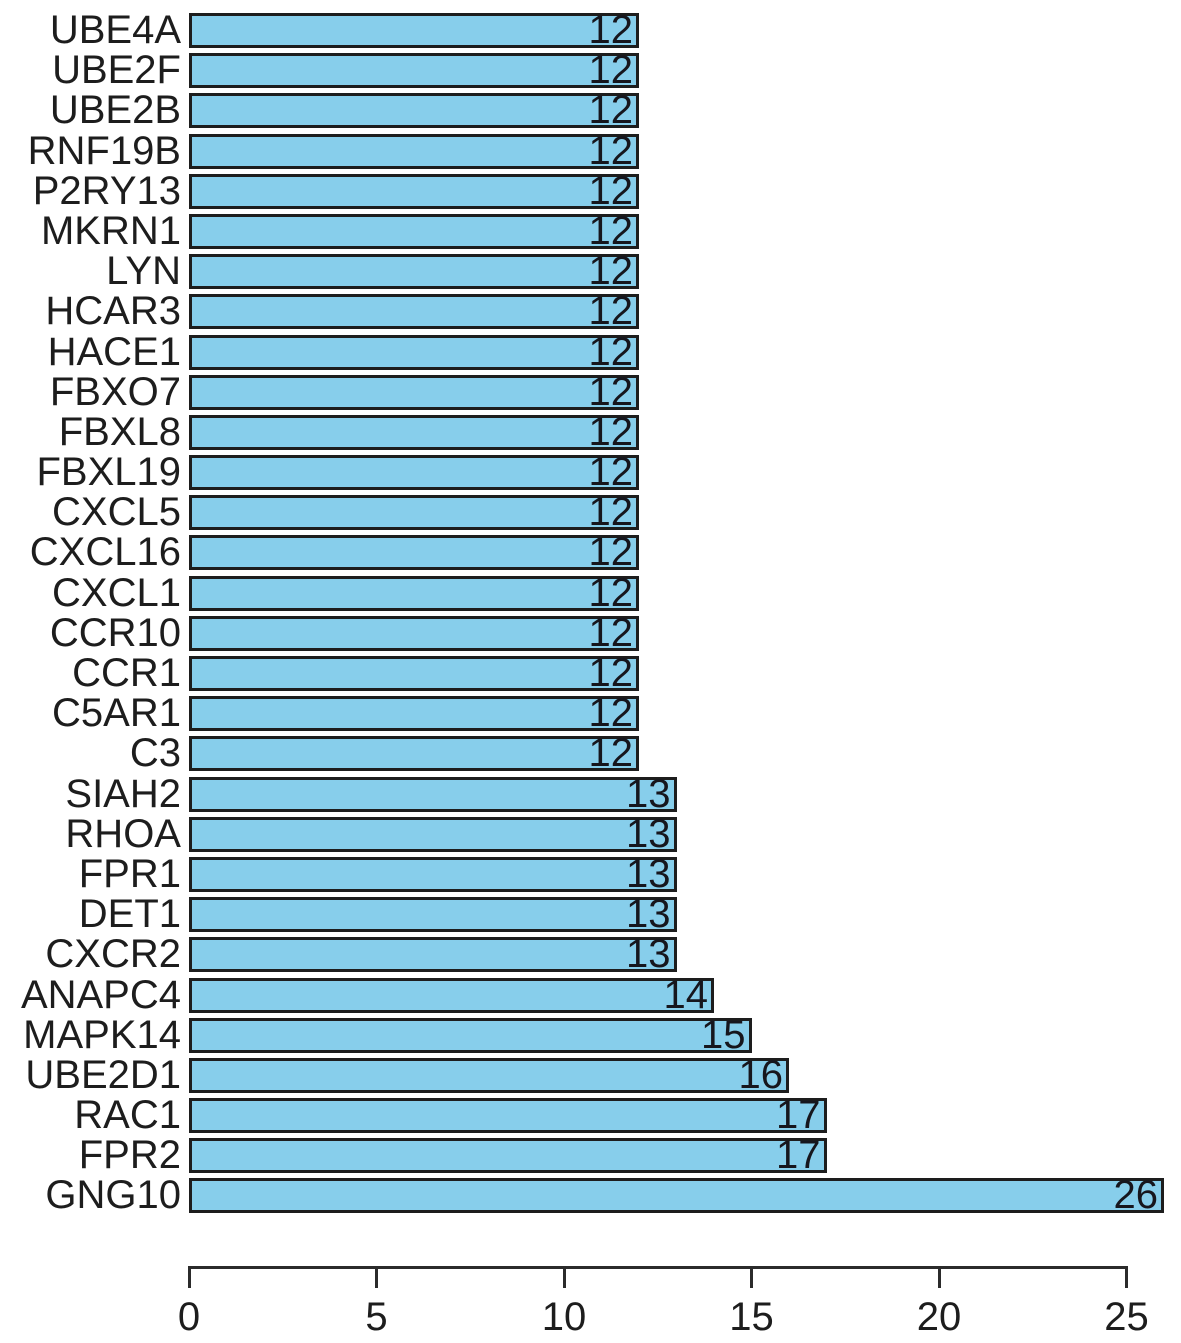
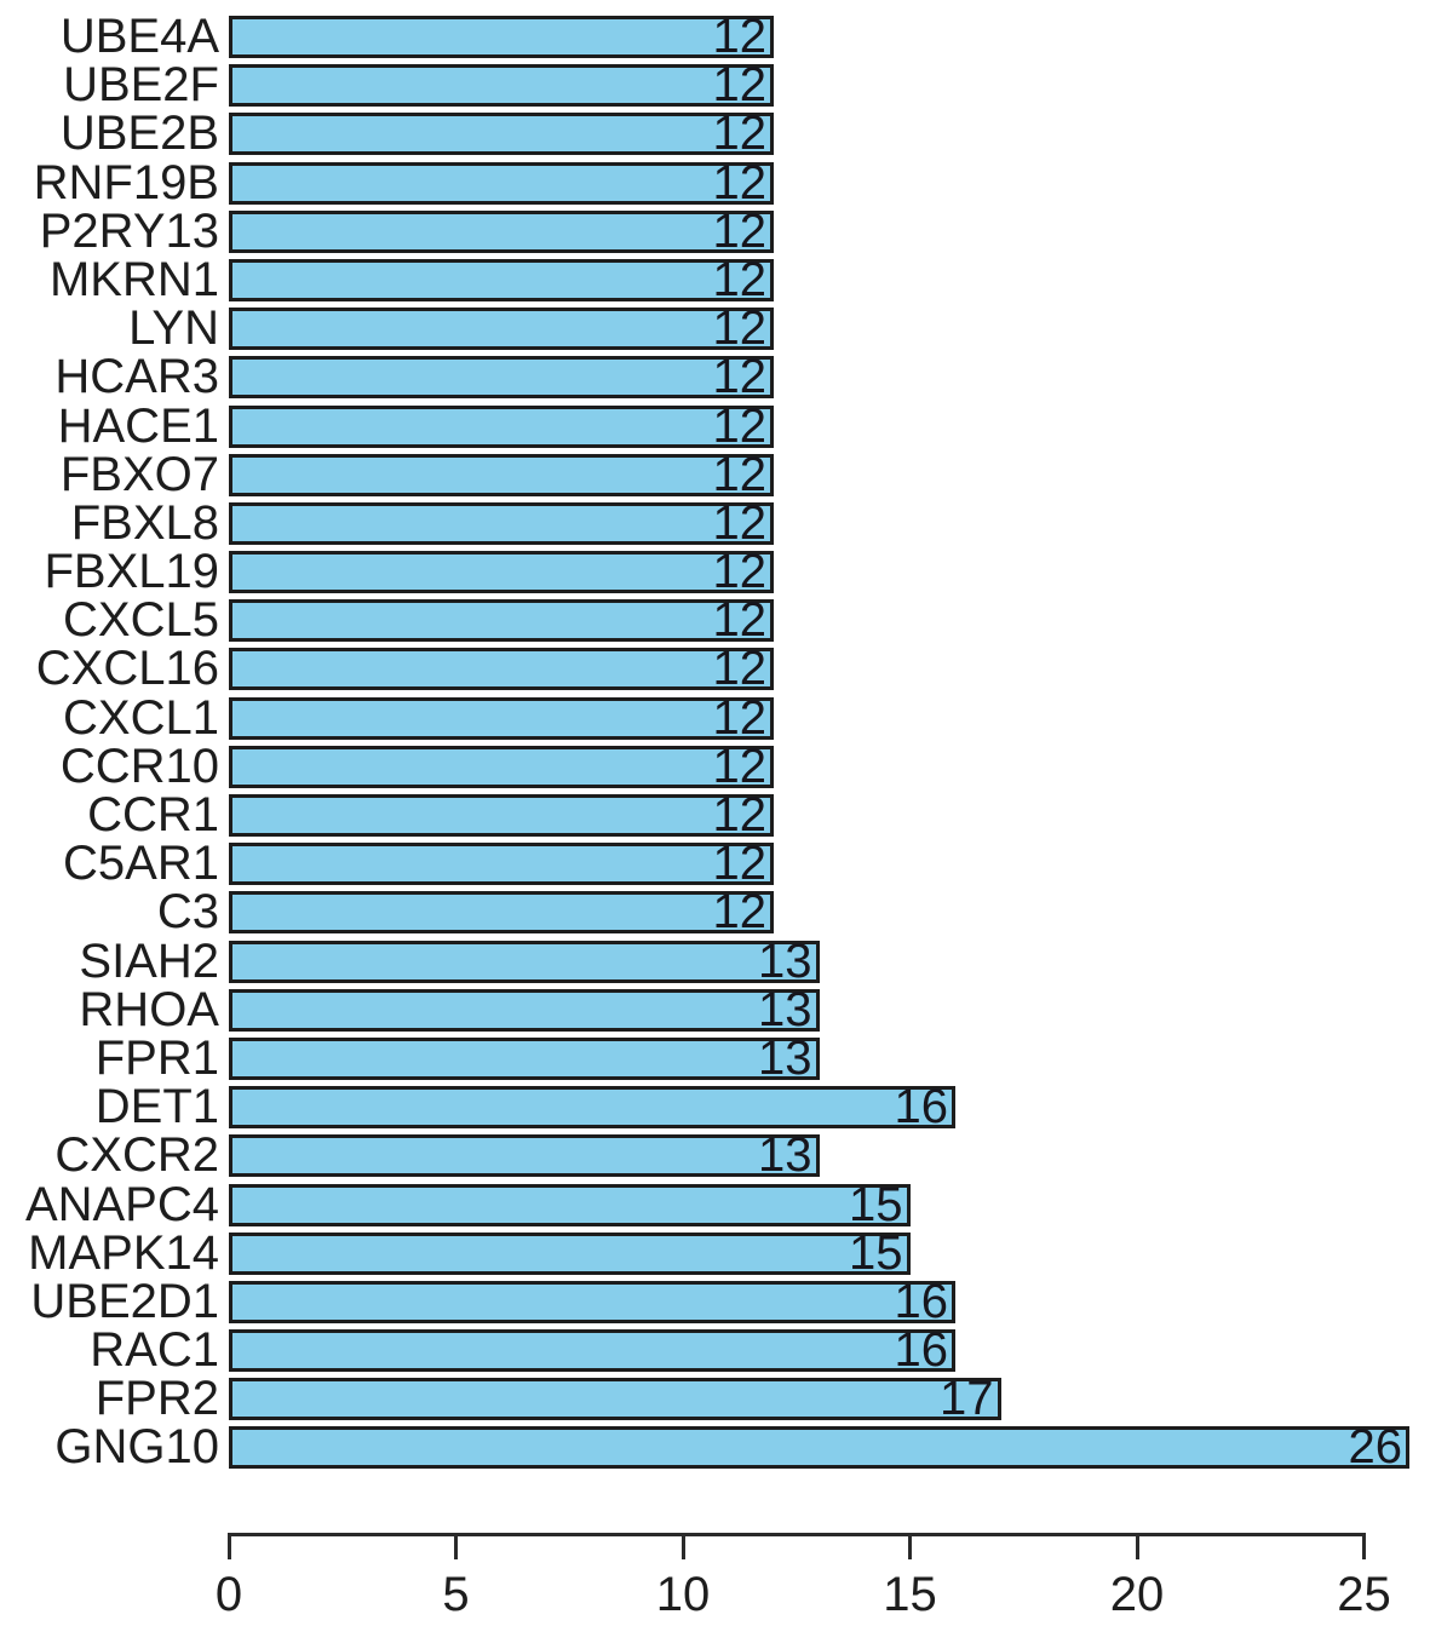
DET1: 13 -> 16
ANAPC4: 14 -> 15
RAC1: 17 -> 16
